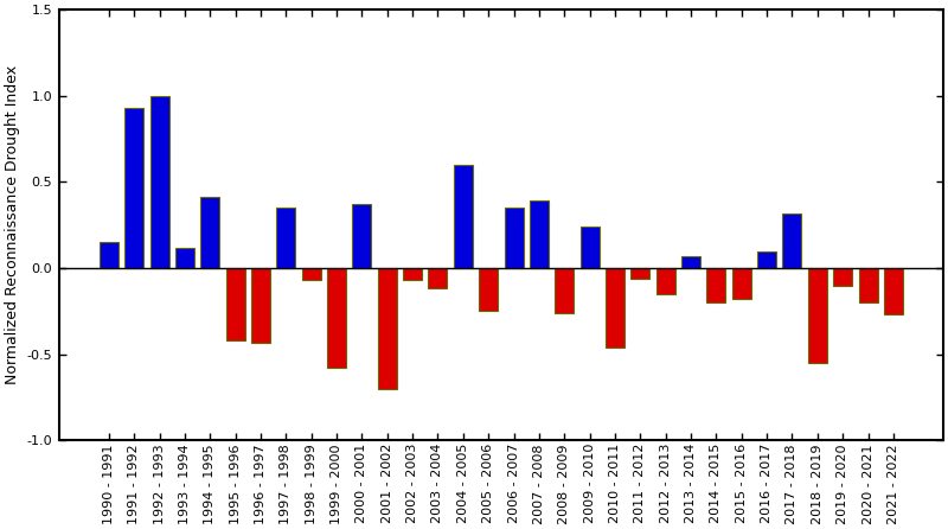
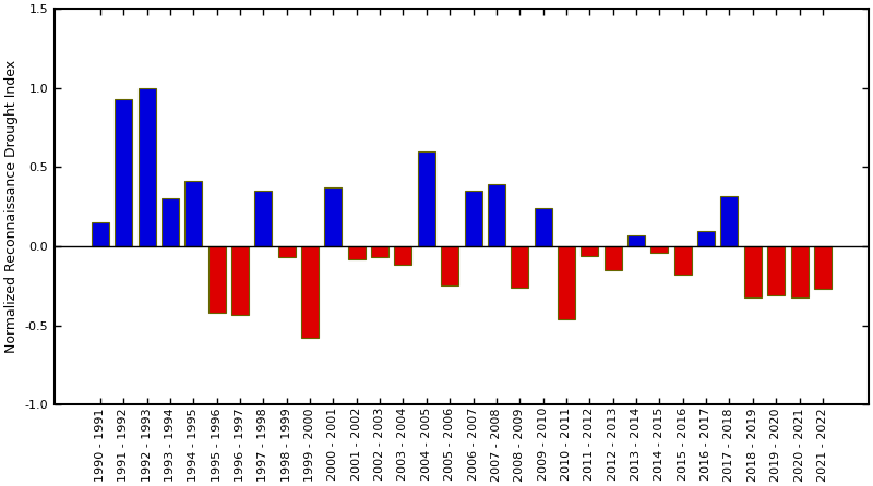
1993 - 1994: 0.12 -> 0.30
2001 - 2002: -0.70 -> -0.08
2014 - 2015: -0.20 -> -0.04
2018 - 2019: -0.55 -> -0.32
2019 - 2020: -0.10 -> -0.31
2020 - 2021: -0.20 -> -0.32
